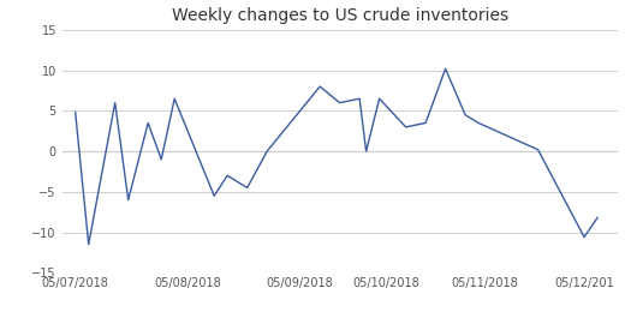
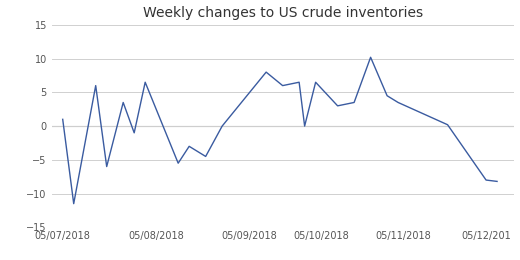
05/07/2018: 4.8 -> 1.0
05/12/201: -10.6 -> -8.0
